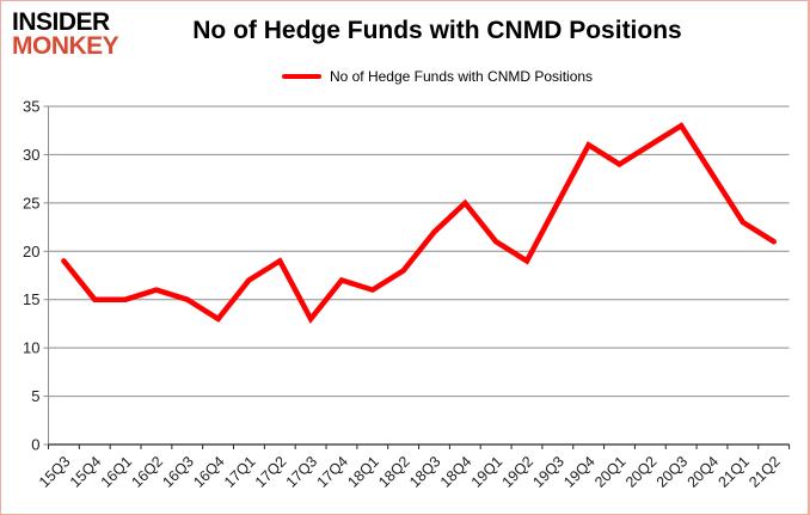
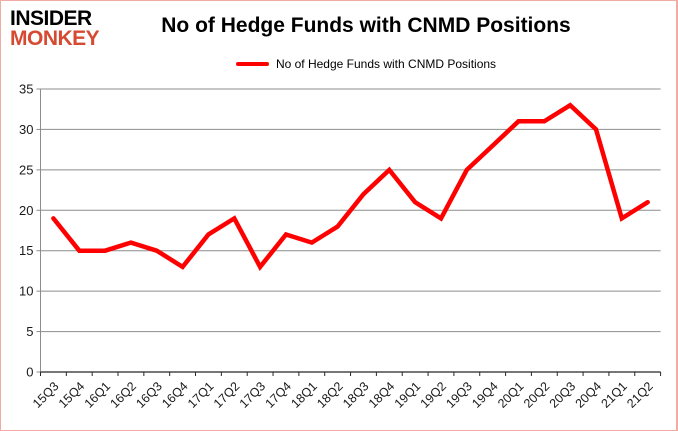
19Q4: 31 -> 28
20Q1: 29 -> 31
20Q4: 28 -> 30
21Q1: 23 -> 19
